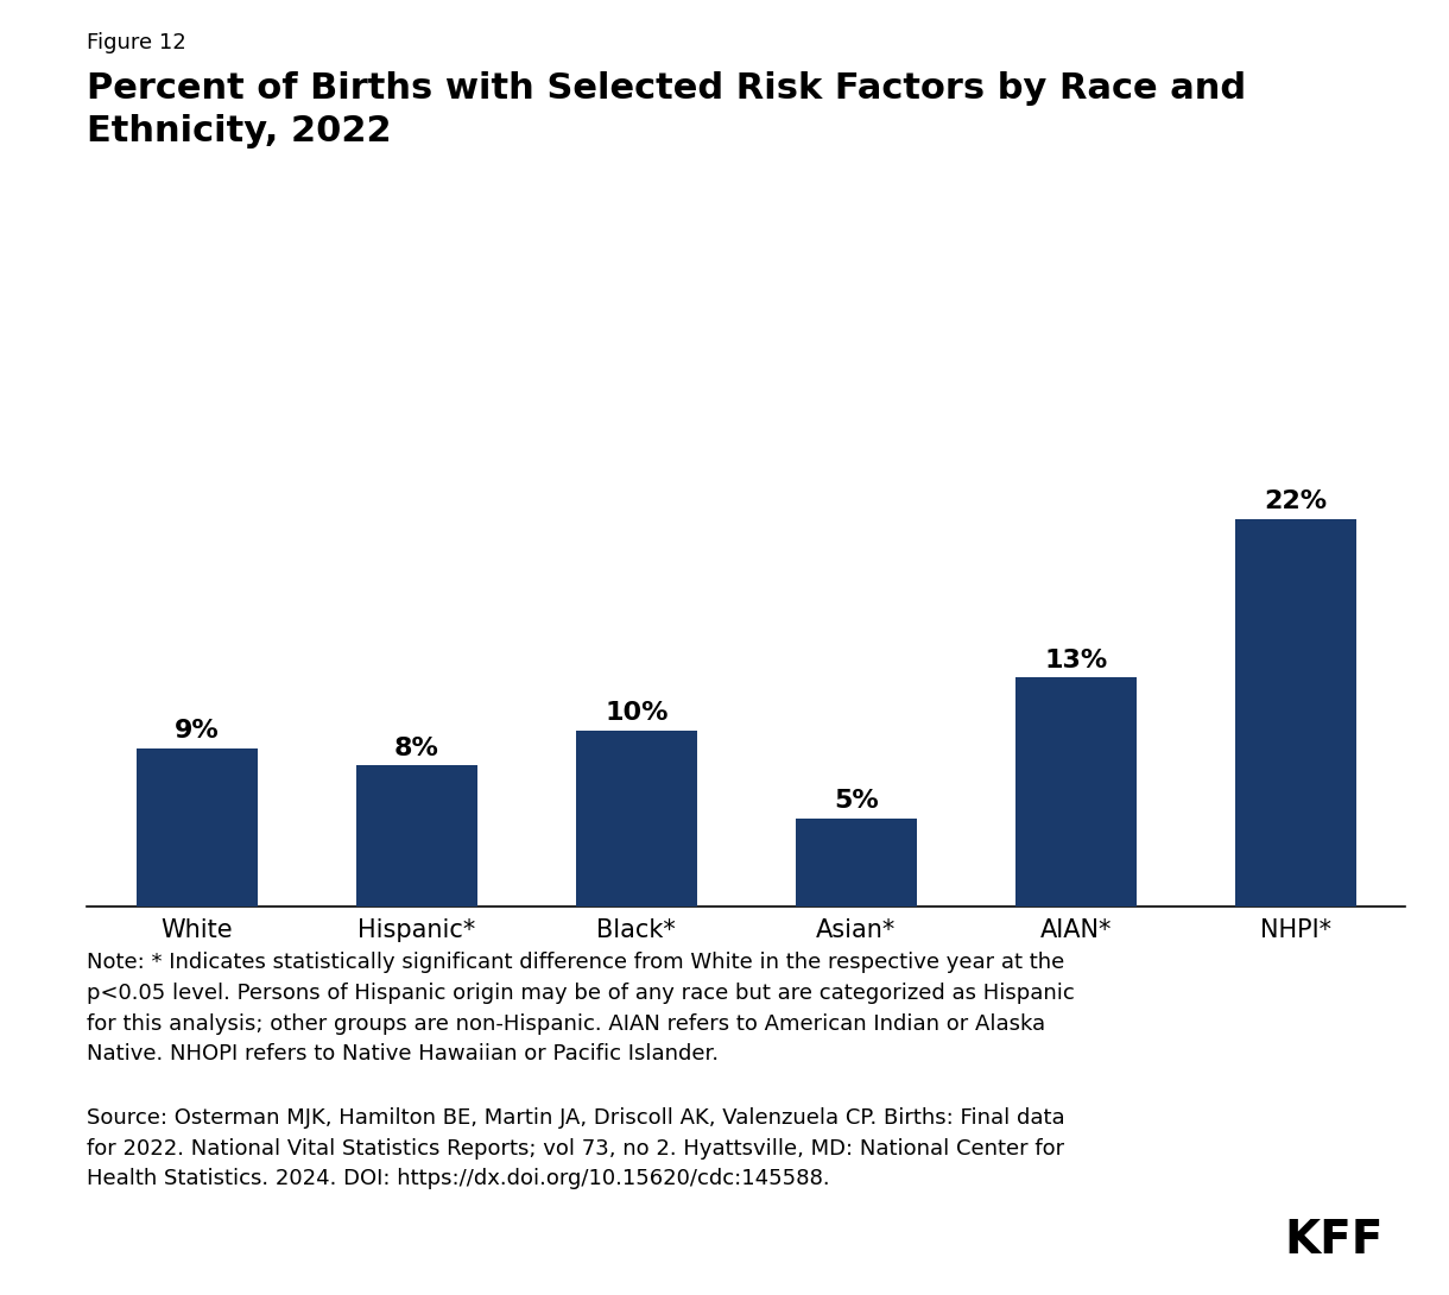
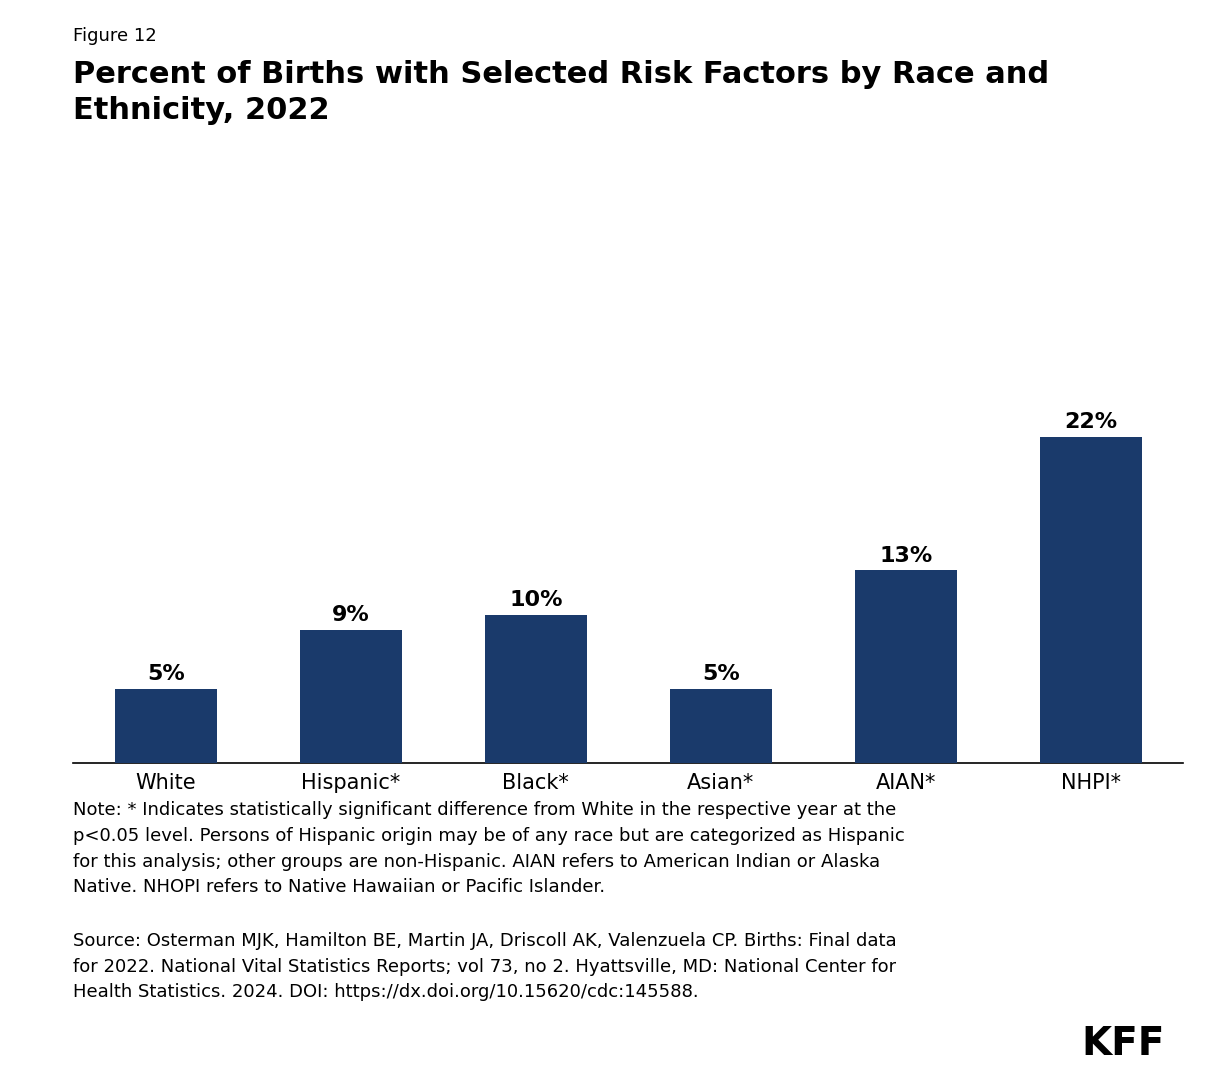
White: 9% -> 5%
Hispanic*: 8% -> 9%
